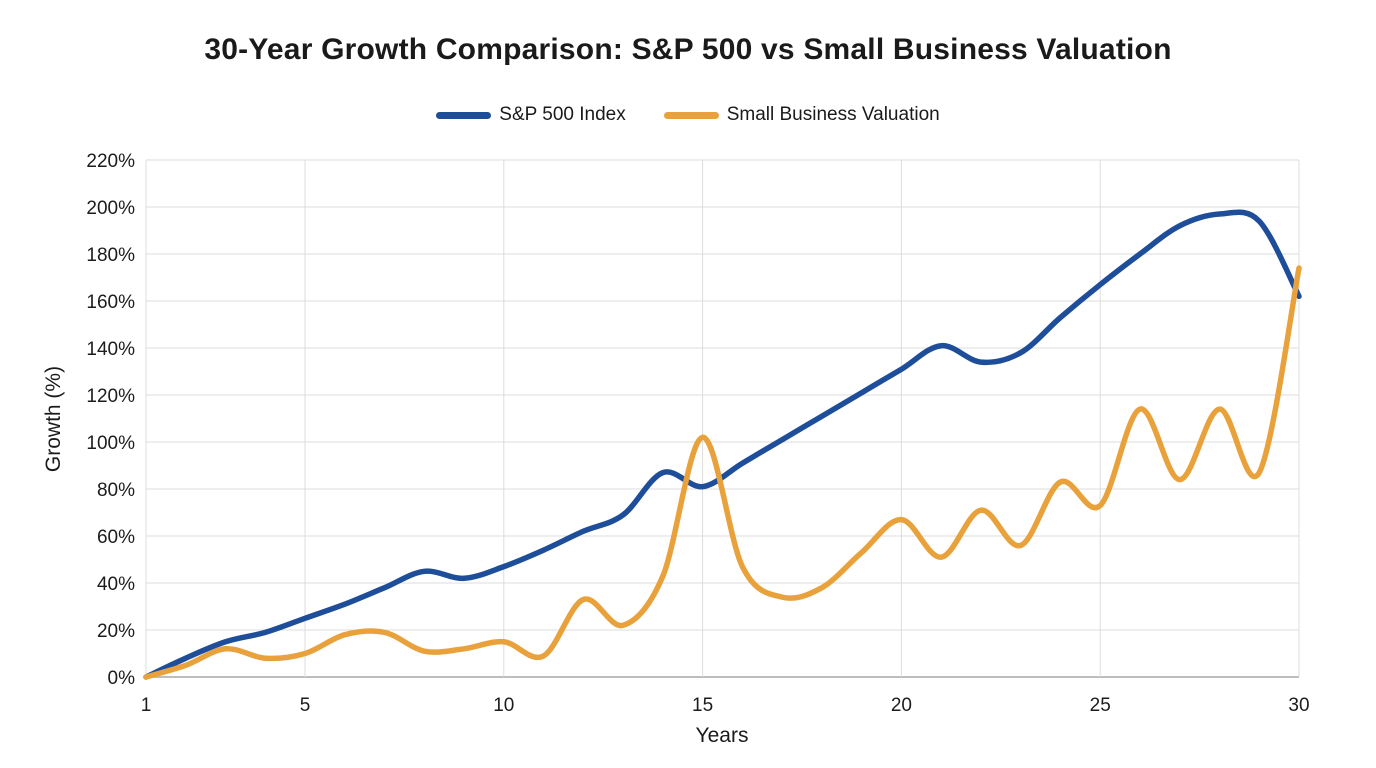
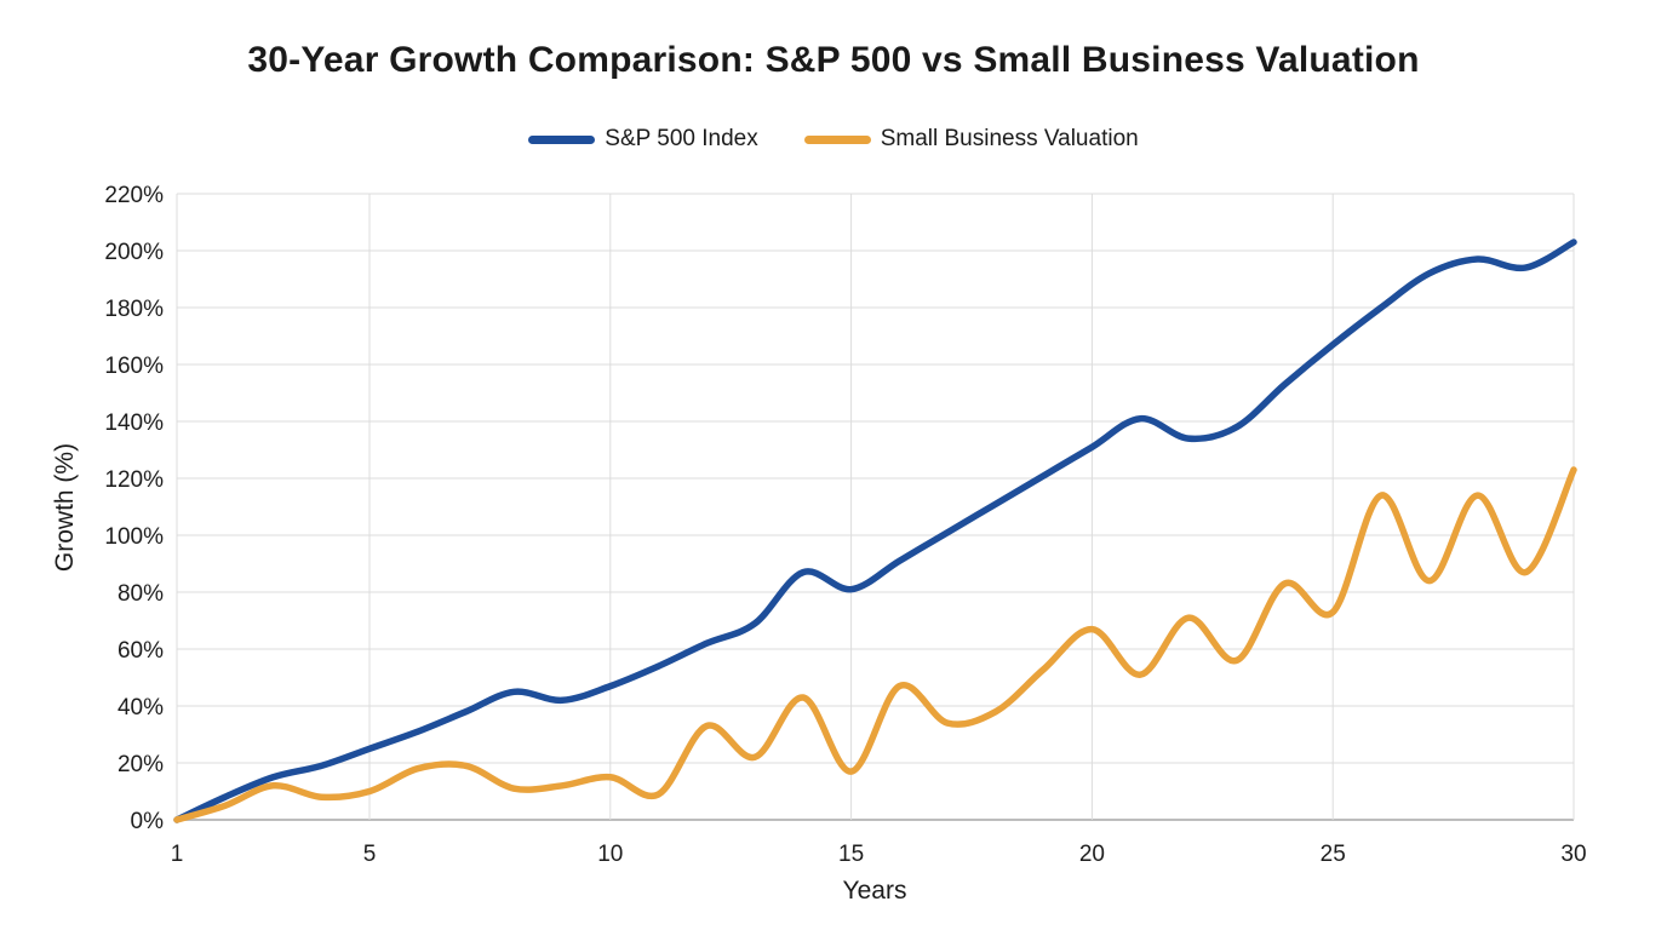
Small Business Valuation/15: 102% -> 17%
S&P 500 Index/30: 162% -> 203%
Small Business Valuation/30: 174% -> 123%
